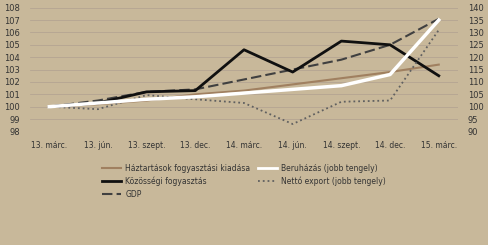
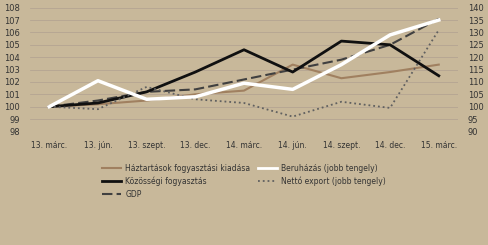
Beruházás (jobb tengely)/13. jún.: 101.5 -> 110.5
Nettó export (jobb tengely)/13. szept.: 104.7 -> 108.0
Közösségi fogyasztás/13. dec.: 101.3 -> 102.8
Beruházás (jobb tengely)/14. márc.: 105.5 -> 109.5
Háztartások fogyasztási kiadása/14. jún.: 101.8 -> 103.4
Nettó export (jobb tengely)/14. jún.: 93.0 -> 96.0
Beruházás (jobb tengely)/14. szept.: 108.5 -> 117.0
Beruházás (jobb tengely)/14. dec.: 113.0 -> 129.0
Nettó export (jobb tengely)/14. dec.: 102.5 -> 99.5
